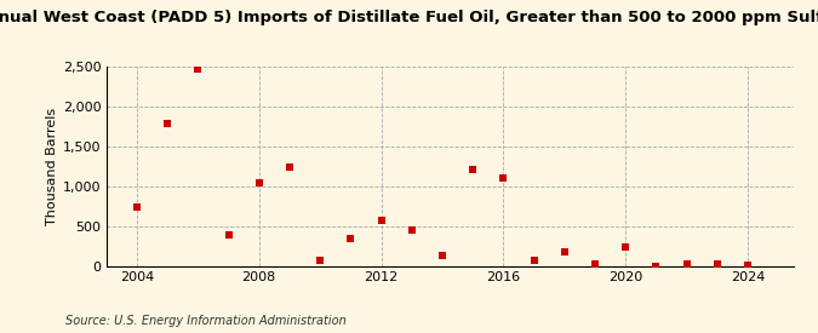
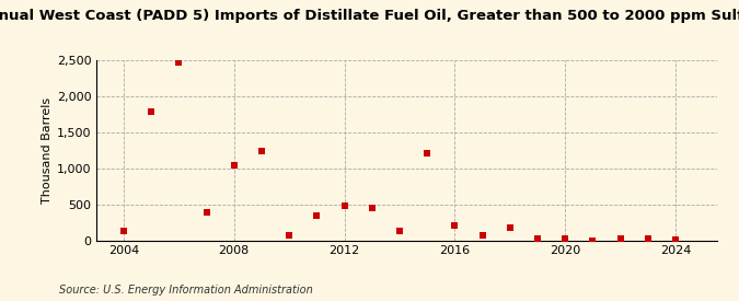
2004: 740 -> 130
2012: 580 -> 480
2016: 1,100 -> 210
2020: 240 -> 20
